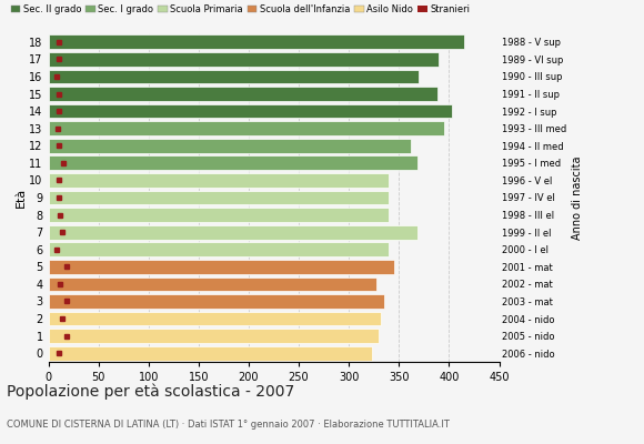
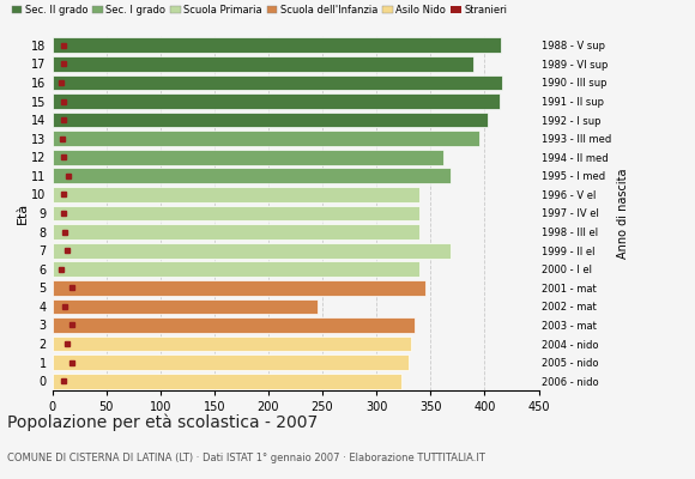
16: 370 -> 416
15: 388 -> 414
4: 328 -> 246
